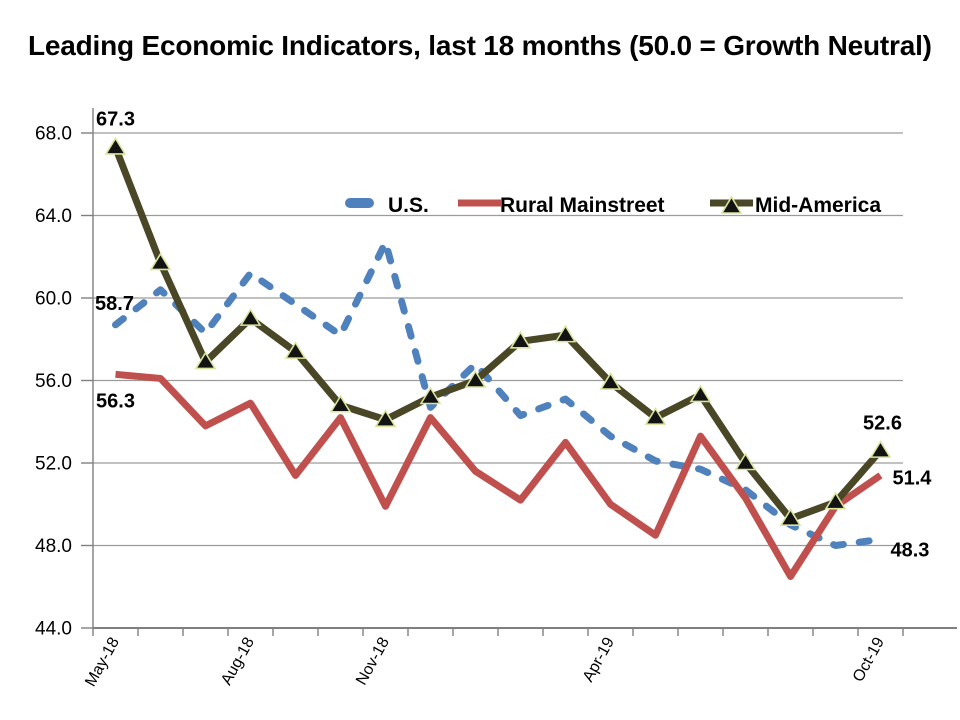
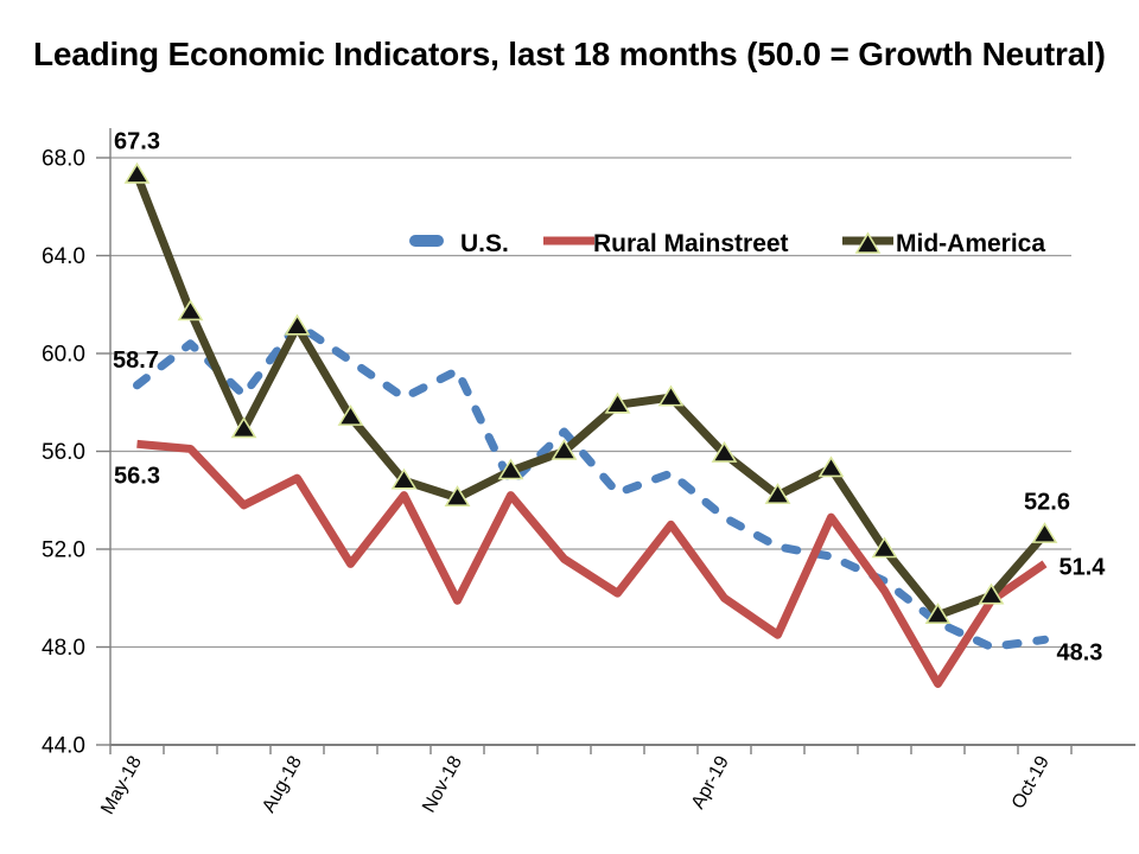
Mid-America/Aug-18: 59.0 -> 61.1
U.S./Nov-18: 62.7 -> 59.3
